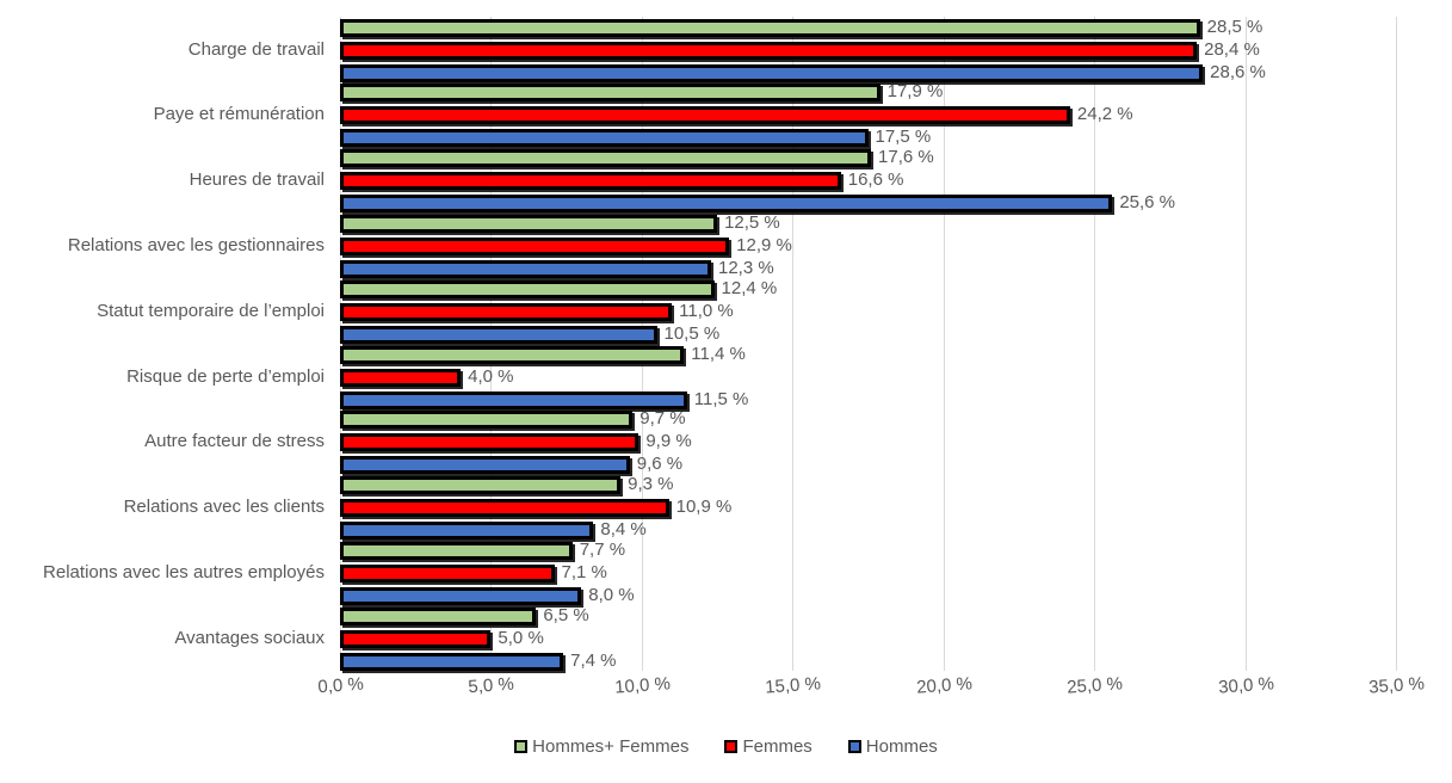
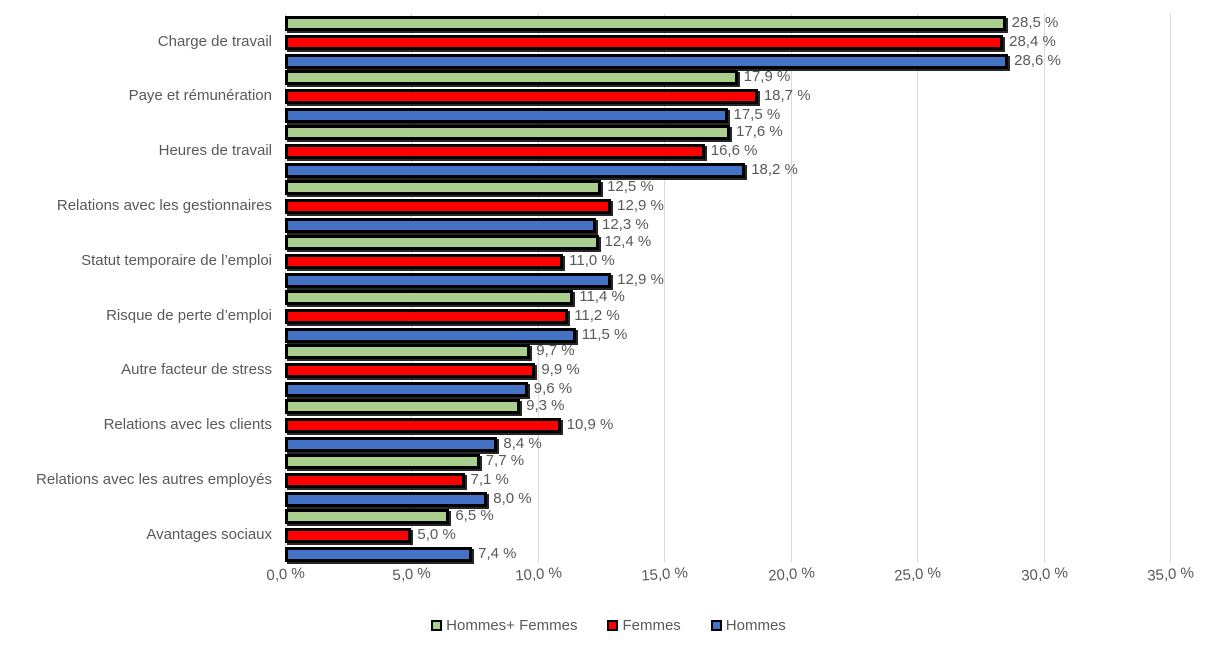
Femmes/Paye et rémunération: 24,2 -> 18,7
Hommes/Heures de travail: 25,6 -> 18,2
Hommes/Statut temporaire de l’emploi: 10,5 -> 12,9
Femmes/Risque de perte d’emploi: 4,0 -> 11,2
